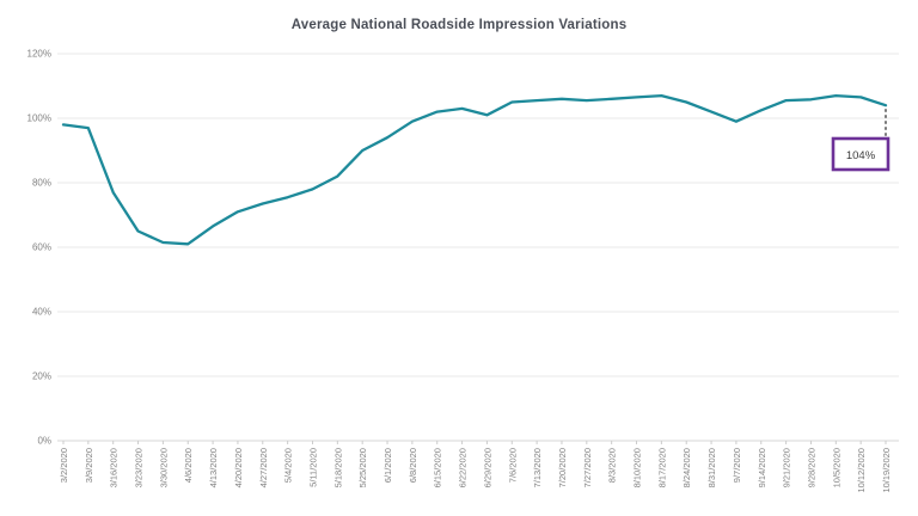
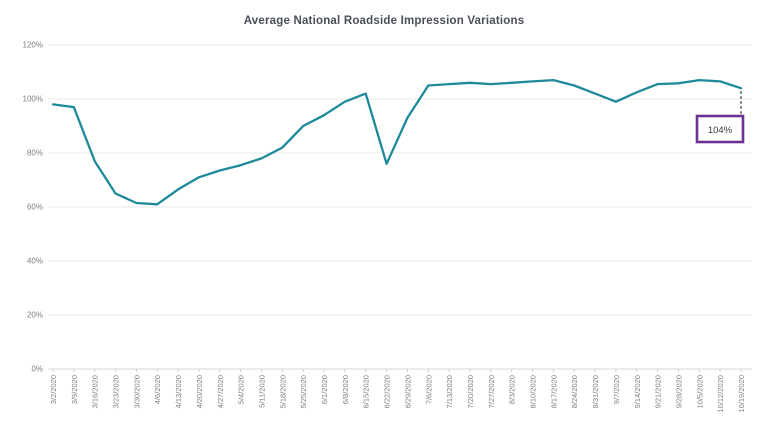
6/22/2020: 103% -> 76%
6/29/2020: 101% -> 93%
